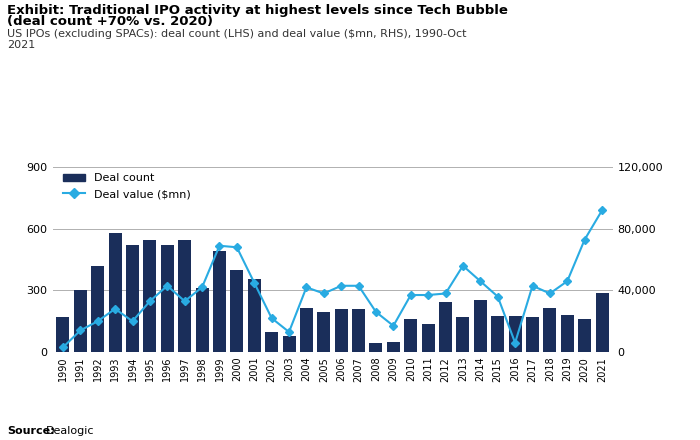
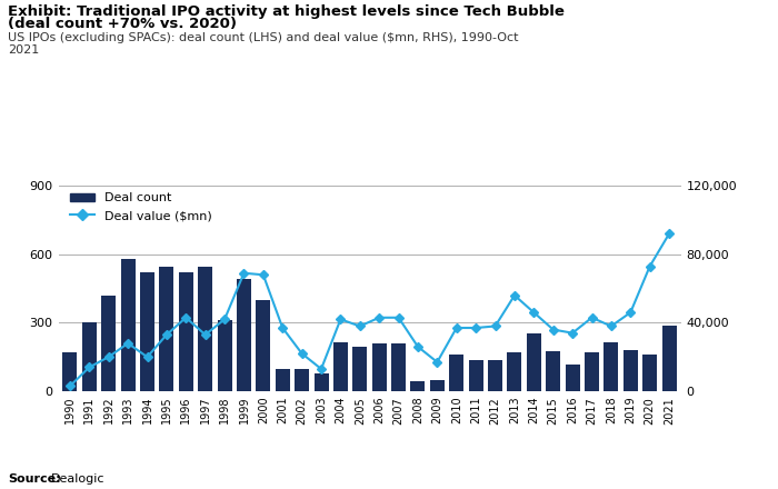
Deal count/2001: 355 -> 95
Deal value ($mn)/2001: 45,000 -> 37,000
Deal count/2012: 245 -> 135
Deal count/2016: 175 -> 115
Deal value ($mn)/2016: 6,000 -> 34,000
